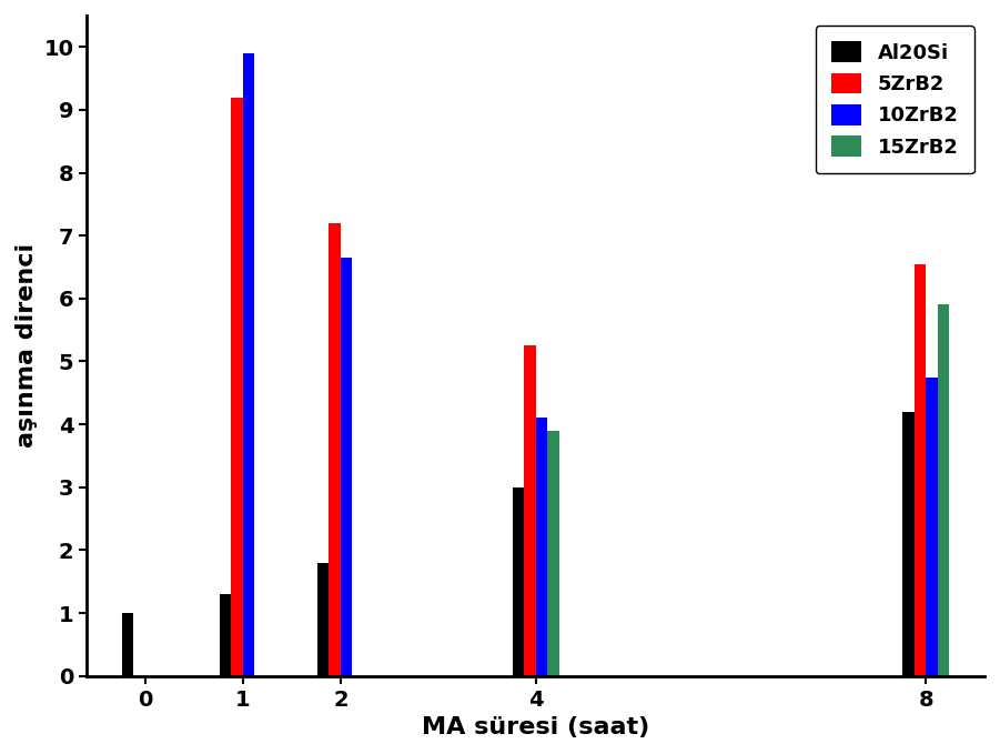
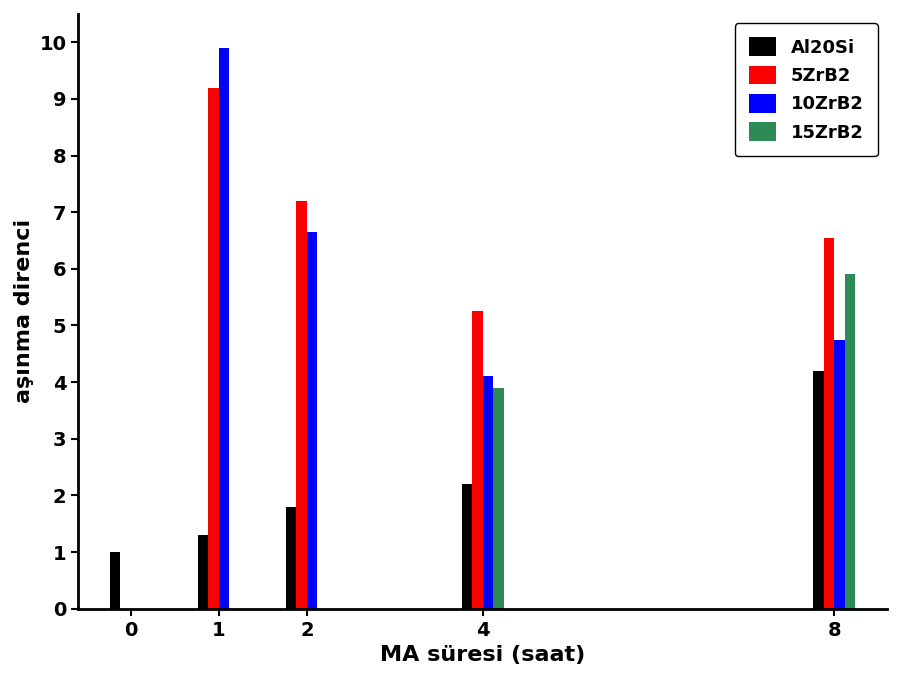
Al20Si/4: 3.0 -> 2.2
